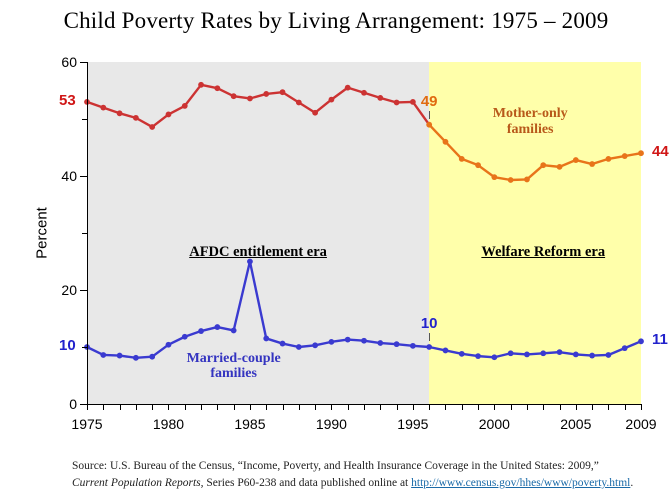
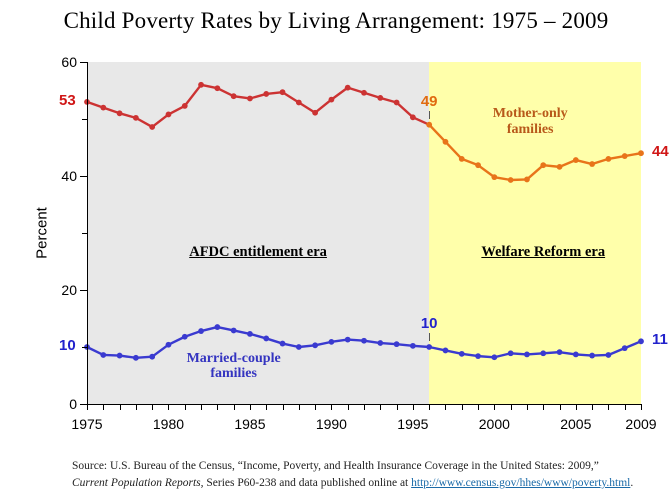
Married-couple families/1985: 25 -> 12
Mother-only families/1995: 53 -> 50
